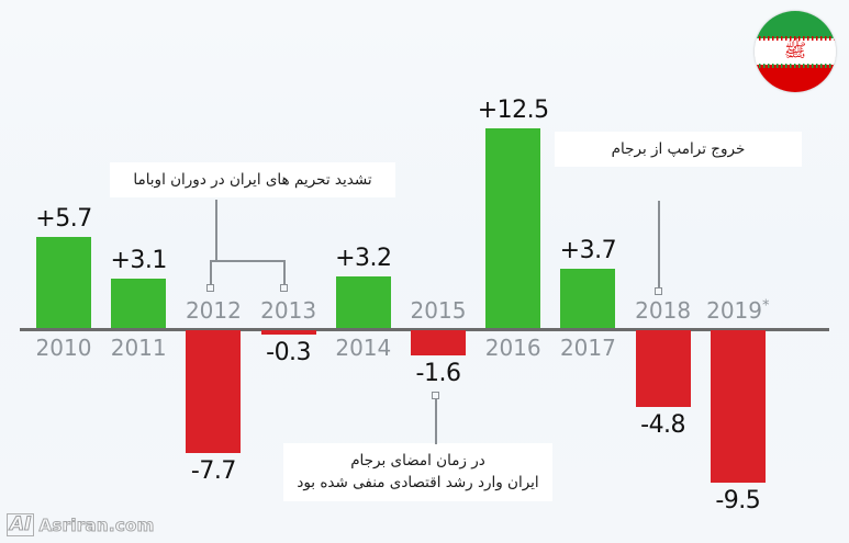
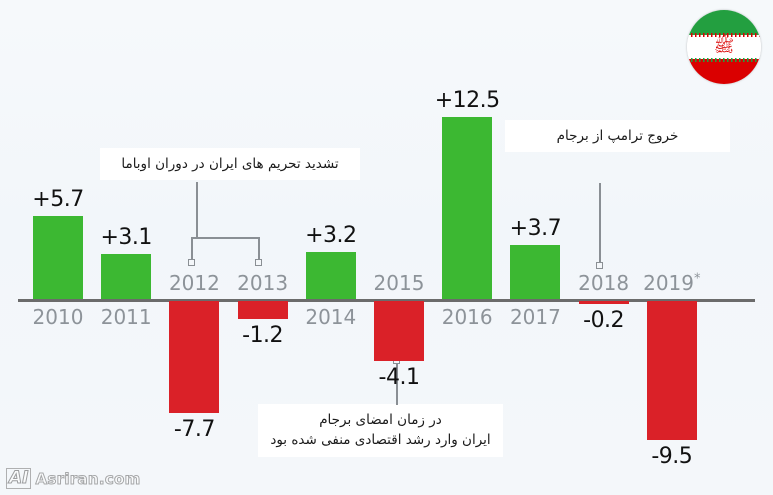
2013: -0.3 -> -1.2
2015: -1.6 -> -4.1
2018: -4.8 -> -0.2
